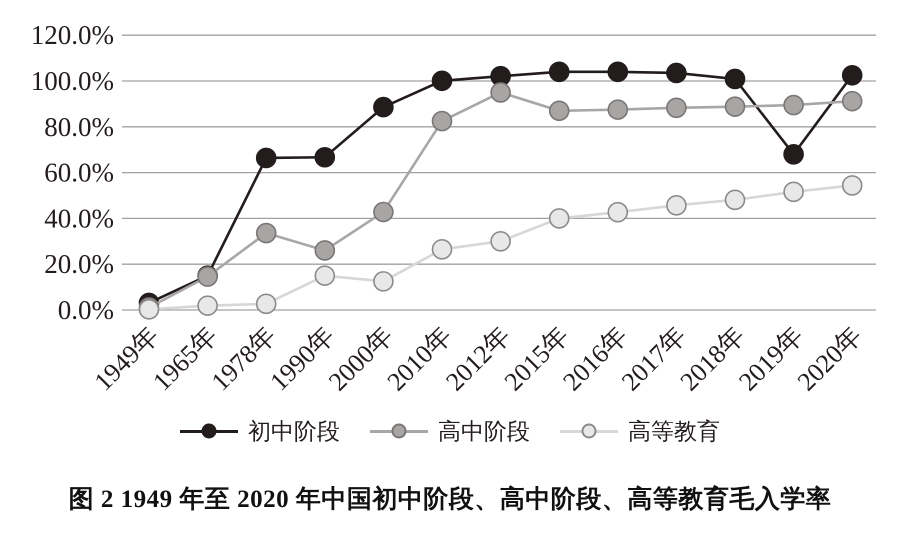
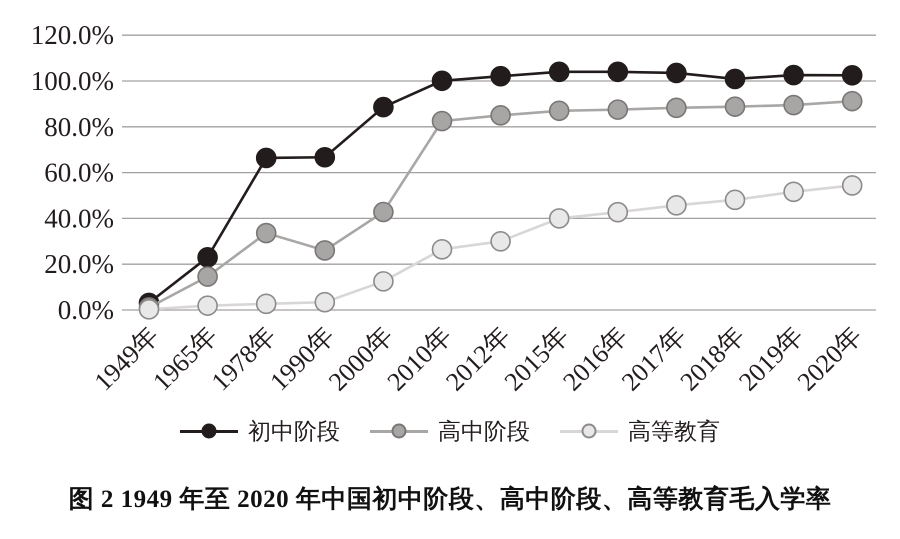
初中阶段/1965年: 15% -> 23%
高等教育/1990年: 15% -> 3%
高中阶段/2012年: 95% -> 85%
初中阶段/2019年: 68% -> 103%
